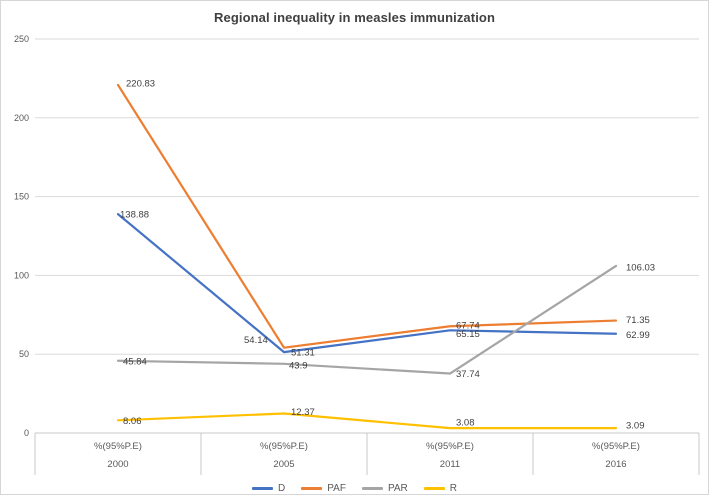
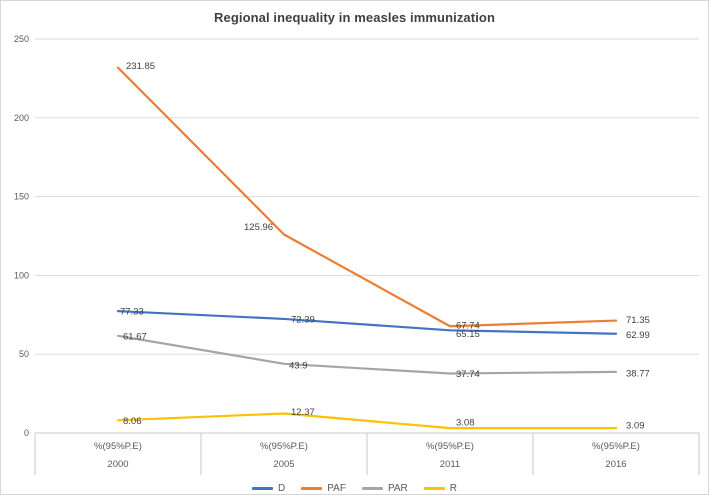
D/2000: 138.88 -> 77.33
PAF/2000: 220.83 -> 231.85
PAR/2000: 45.84 -> 61.67
D/2005: 51.31 -> 72.39
PAF/2005: 54.14 -> 125.96
PAR/2016: 106.03 -> 38.77
